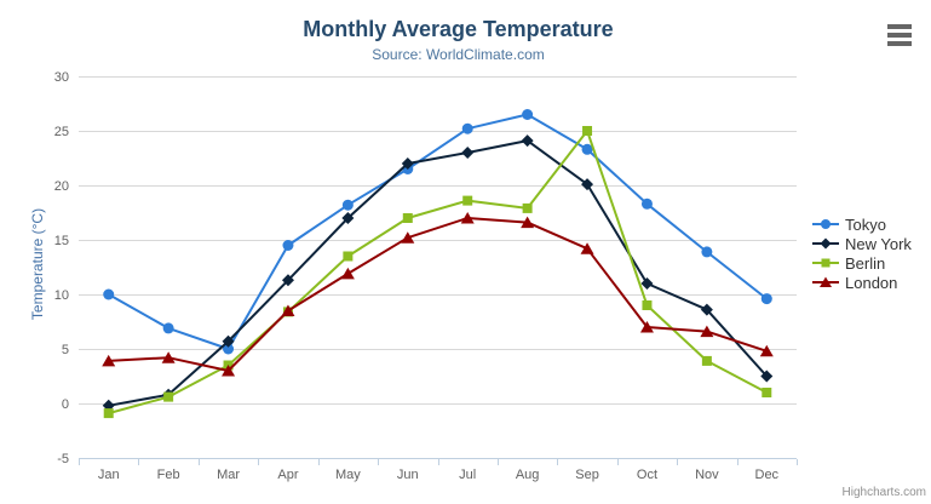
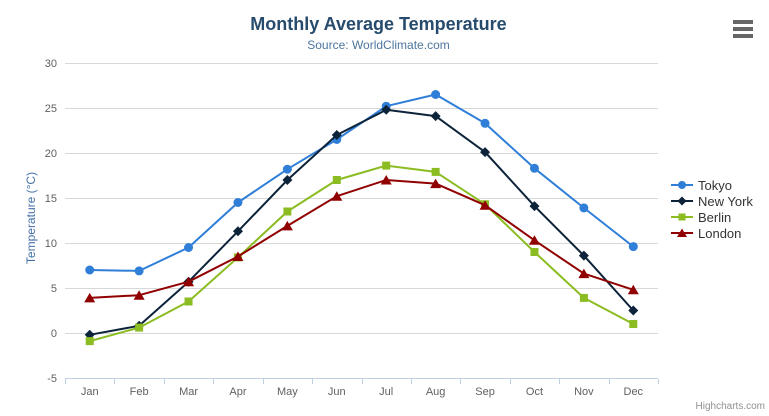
Tokyo/Jan: 10 -> 7
Tokyo/Mar: 5 -> 10
London/Mar: 3 -> 6
New York/Jul: 23 -> 25
Berlin/Sep: 25 -> 14
New York/Oct: 11 -> 14
London/Oct: 7 -> 10
